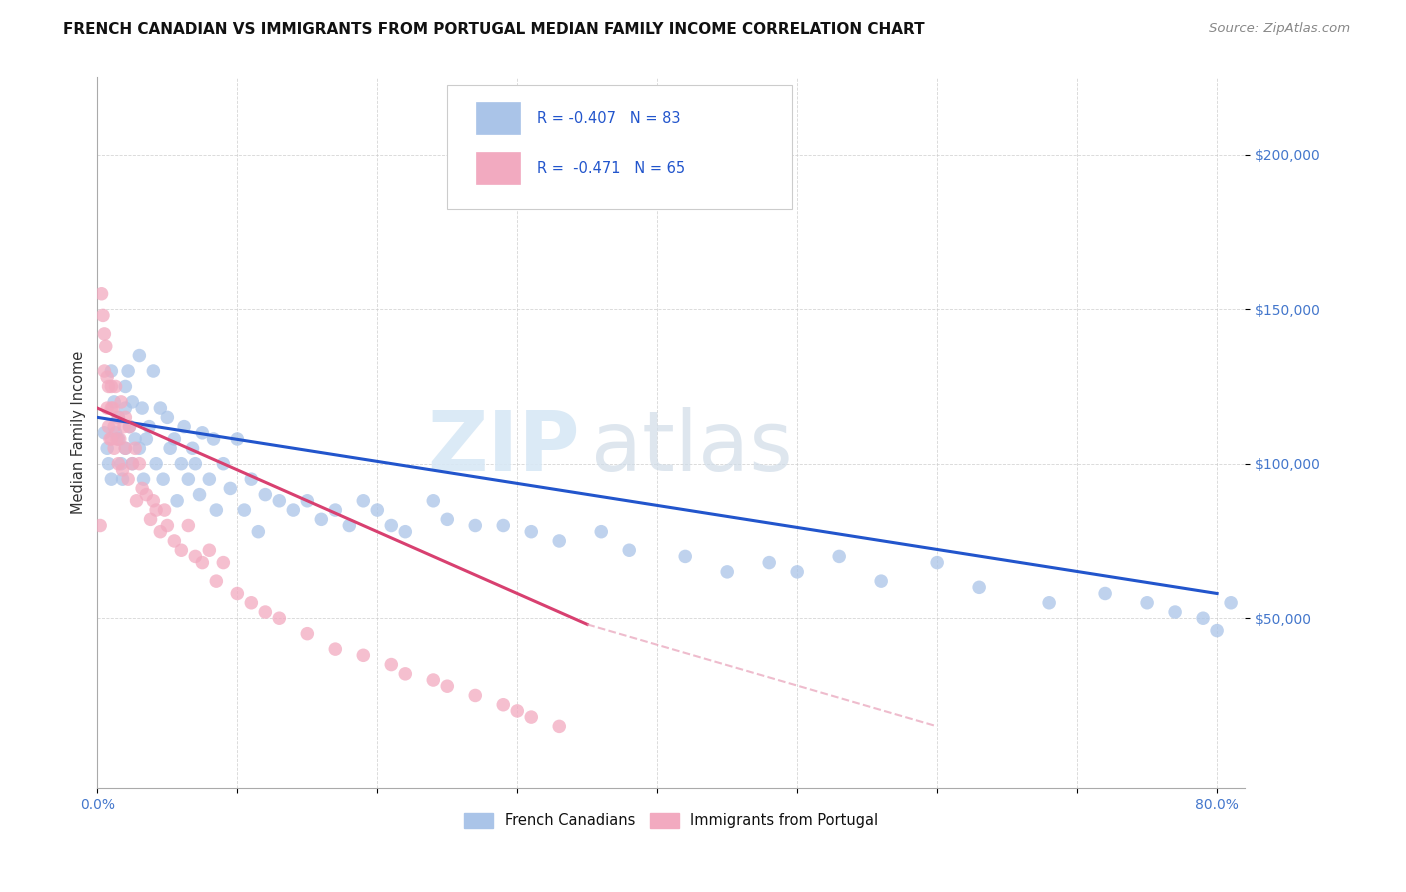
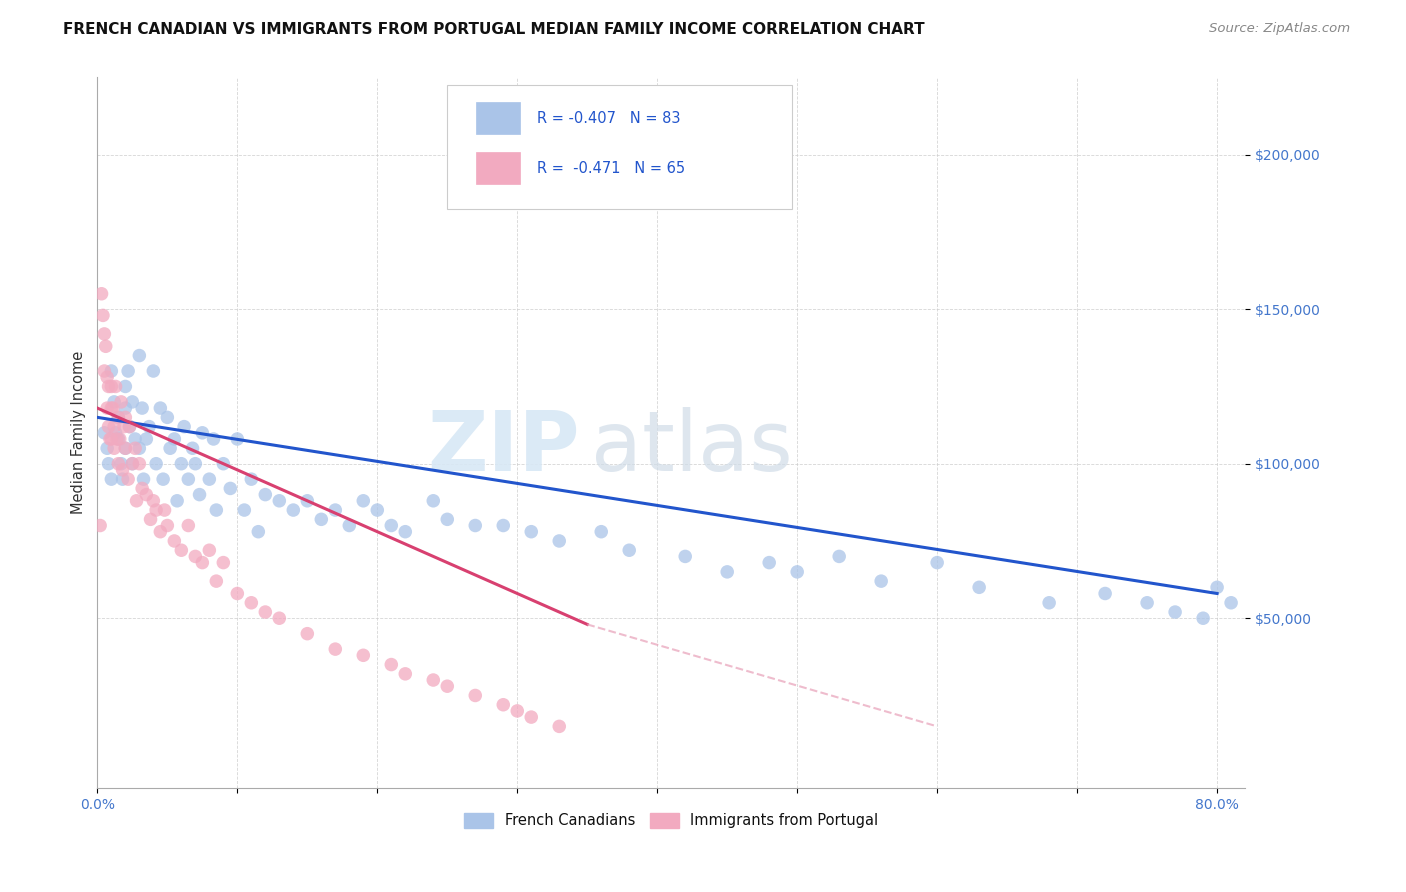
French Canadians/80.0%: $46,000 -> $60,000
